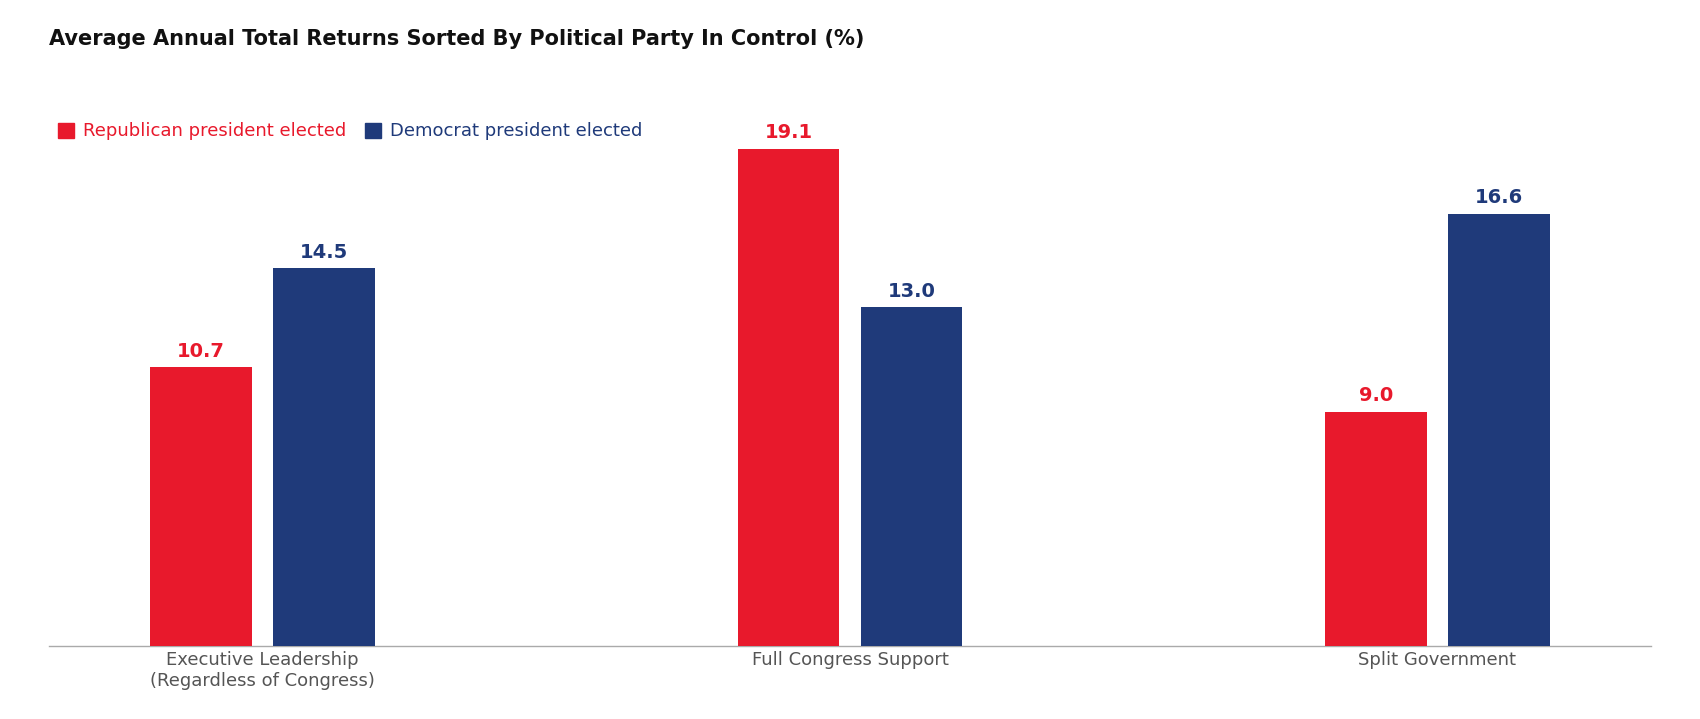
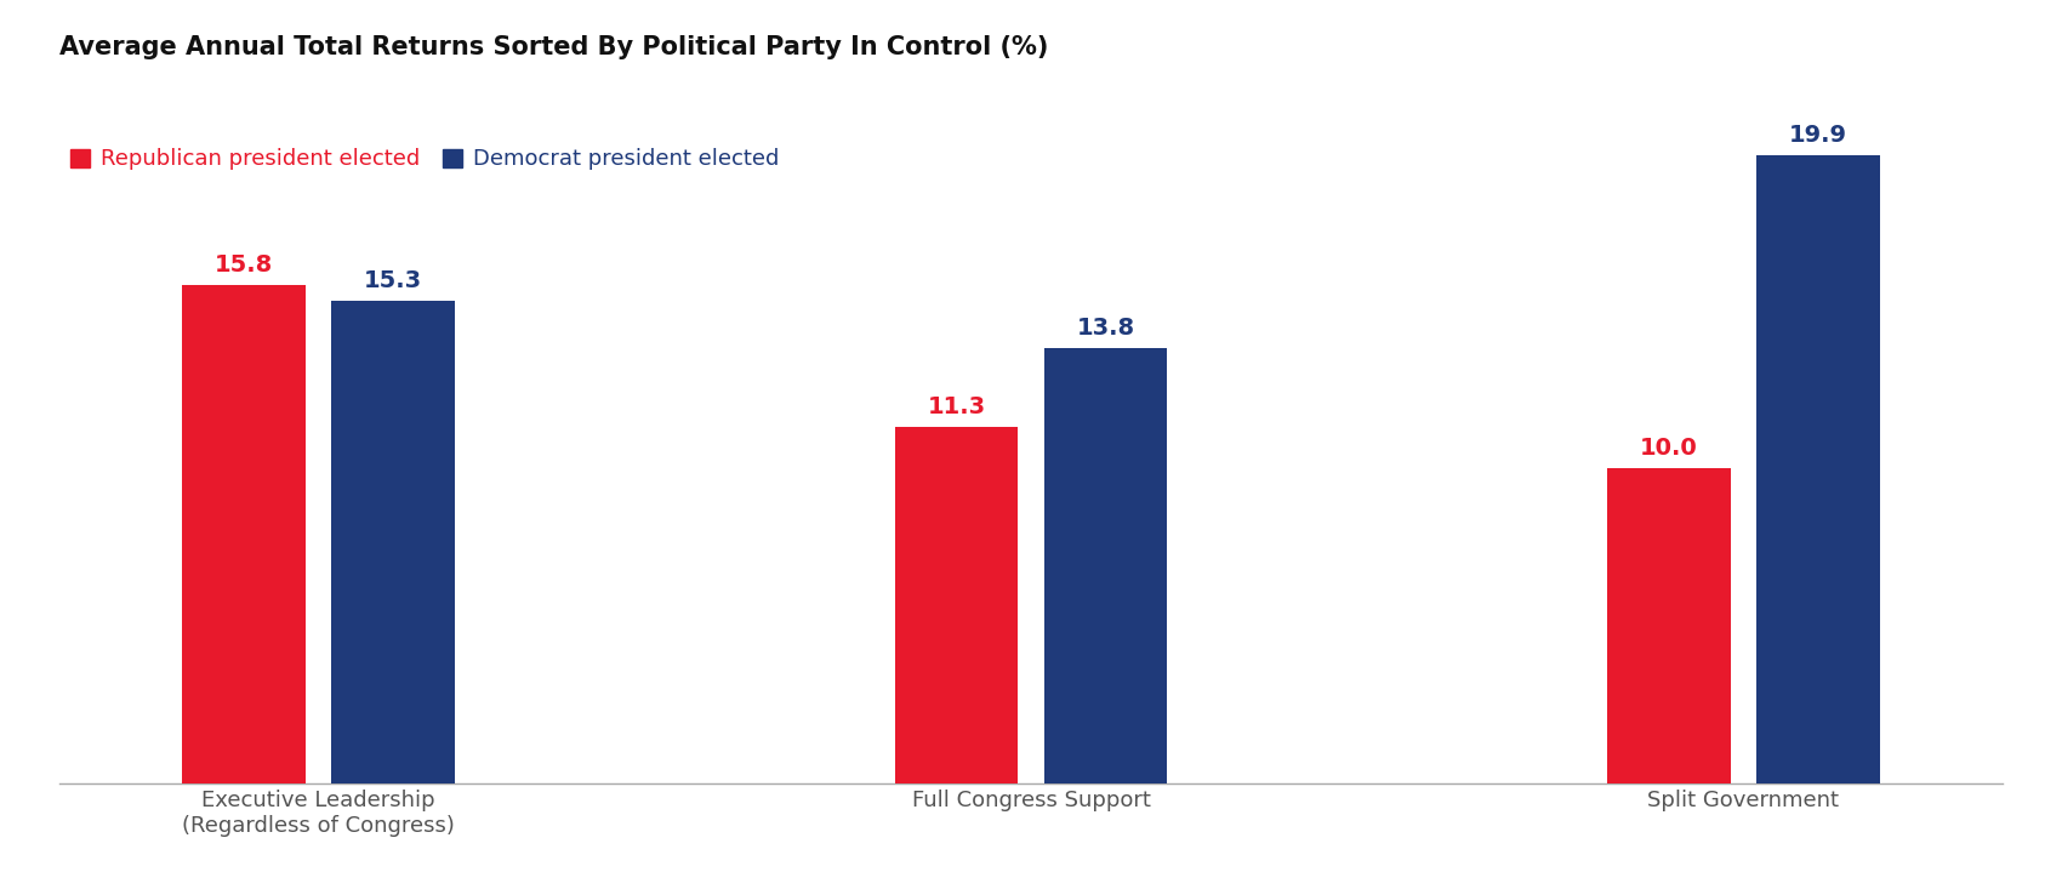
Republican president elected/Executive Leadership (Regardless of Congress): 10.7 -> 15.8
Democrat president elected/Executive Leadership (Regardless of Congress): 14.5 -> 15.3
Republican president elected/Full Congress Support: 19.1 -> 11.3
Democrat president elected/Full Congress Support: 13.0 -> 13.8
Republican president elected/Split Government: 9.0 -> 10.0
Democrat president elected/Split Government: 16.6 -> 19.9
